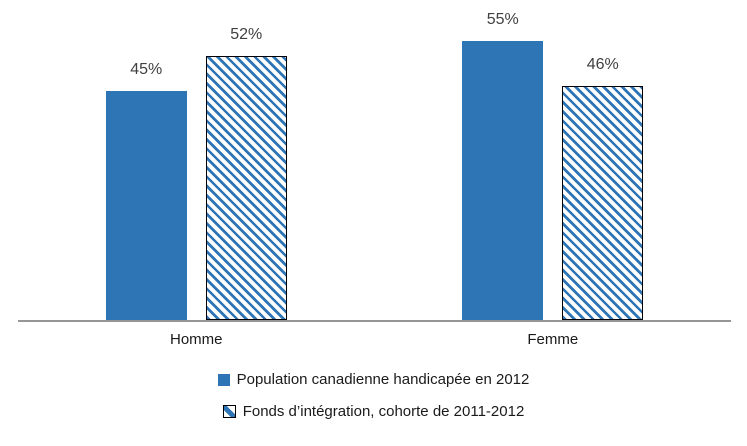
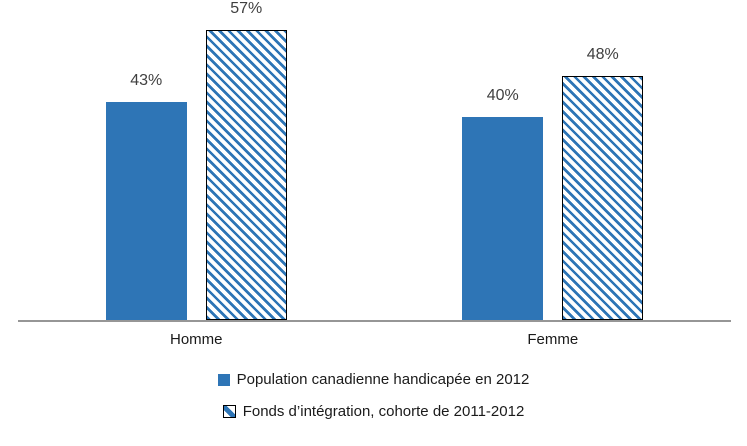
Population canadienne handicapée en 2012/Homme: 45% -> 43%
Fonds d’intégration, cohorte de 2011-2012/Homme: 52% -> 57%
Population canadienne handicapée en 2012/Femme: 55% -> 40%
Fonds d’intégration, cohorte de 2011-2012/Femme: 46% -> 48%
